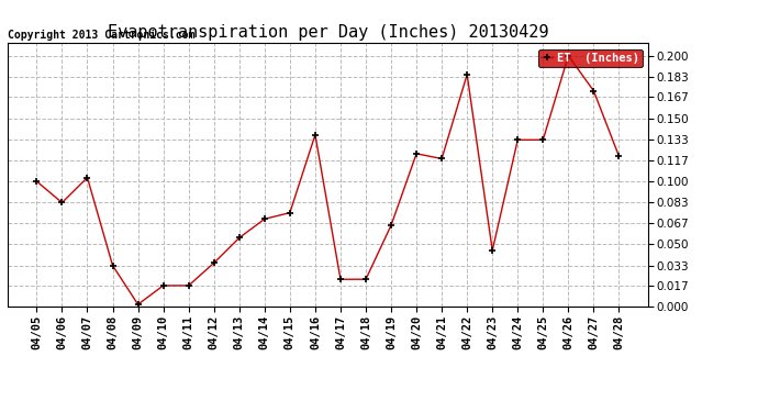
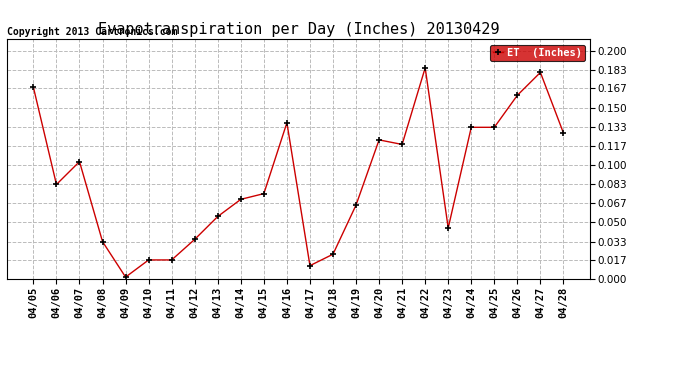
04/05: 0.100 -> 0.168
04/17: 0.022 -> 0.012
04/26: 0.200 -> 0.161
04/27: 0.172 -> 0.181
04/28: 0.120 -> 0.128
